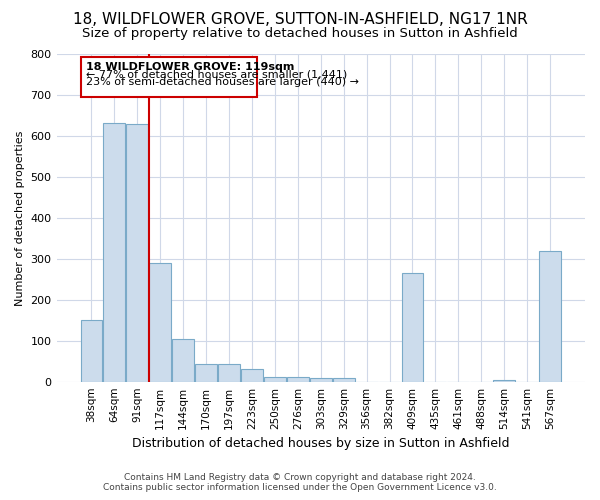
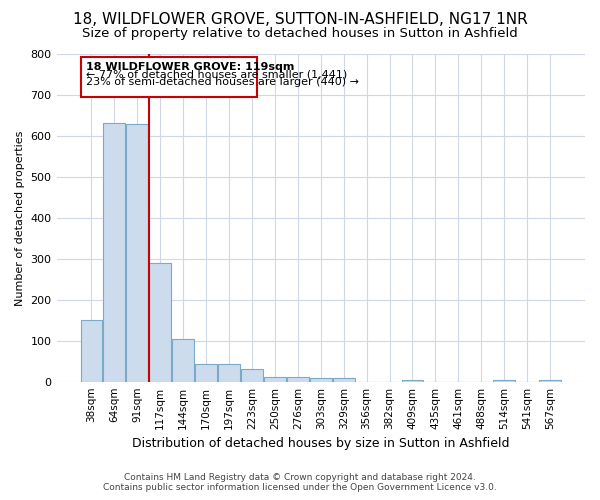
409sqm: 265 -> 5
567sqm: 320 -> 5
